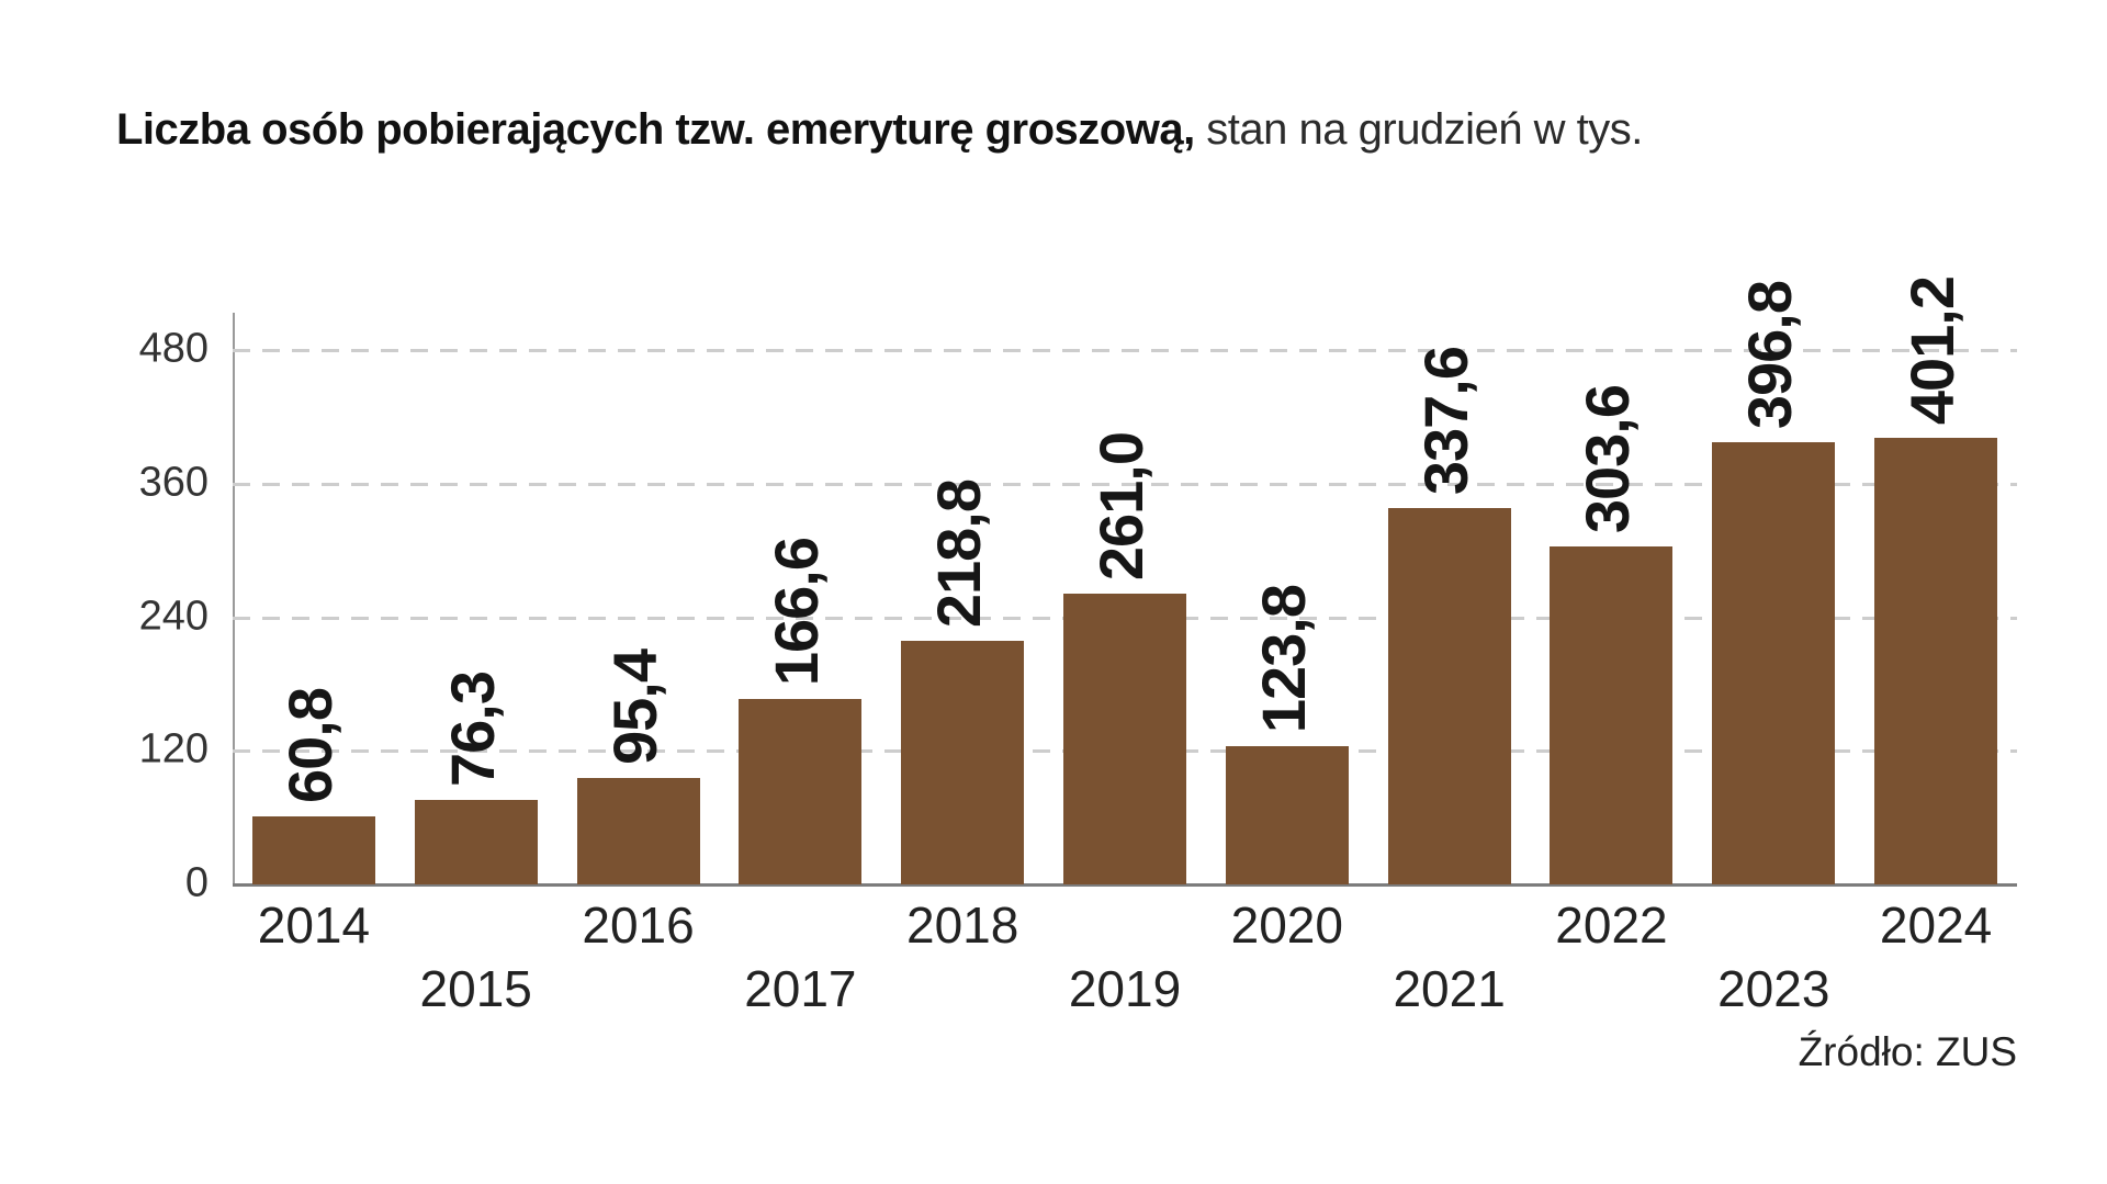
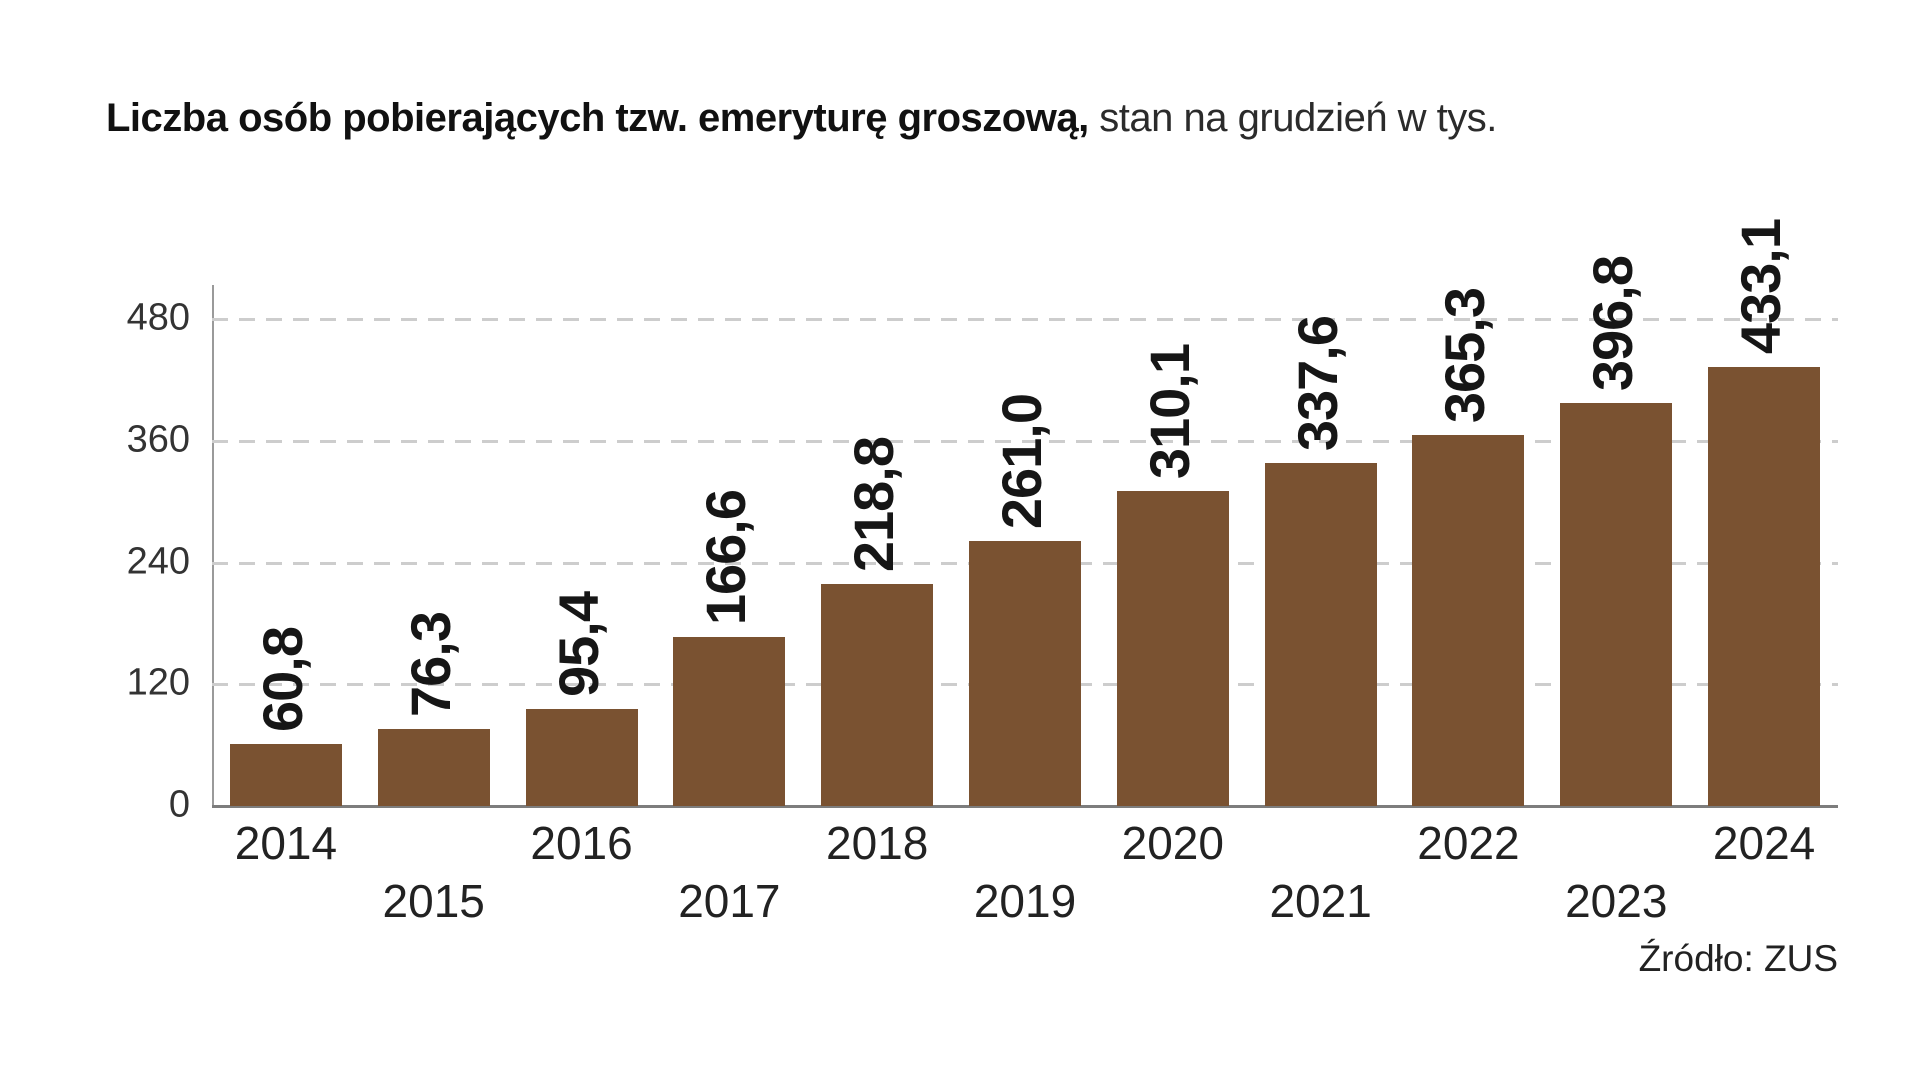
2020: 123,8 -> 310,1
2022: 303,6 -> 365,3
2024: 401,2 -> 433,1
